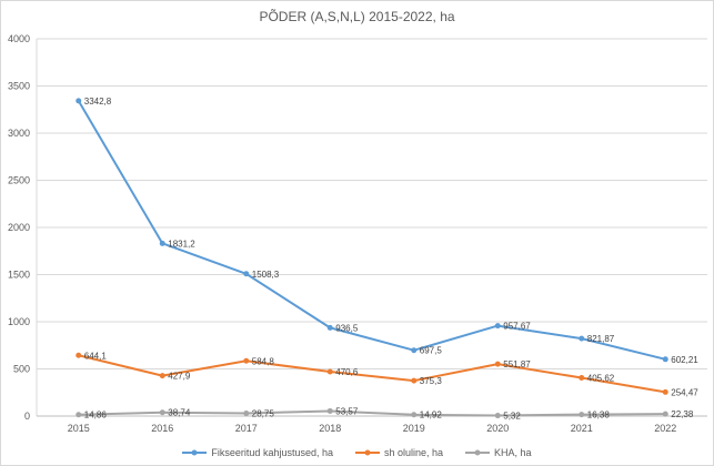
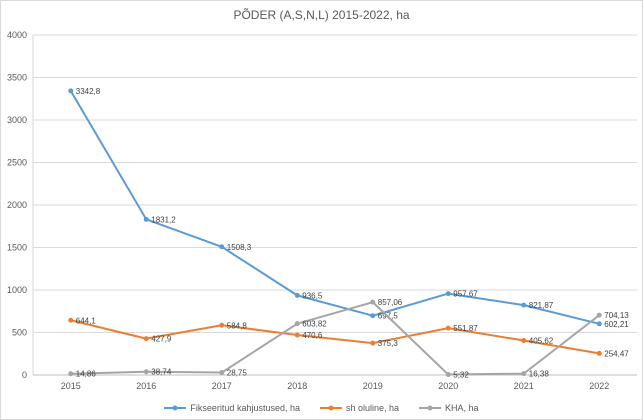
KHA, ha/2018: 53,57 -> 603,82
KHA, ha/2019: 14,92 -> 857,06
KHA, ha/2022: 22,38 -> 704,13
